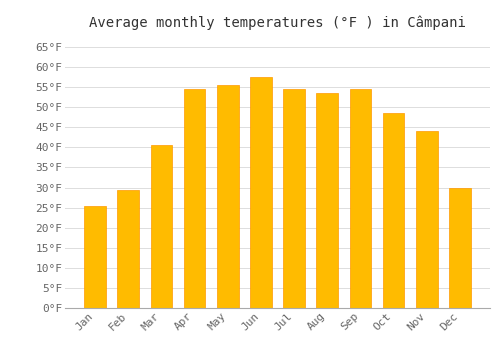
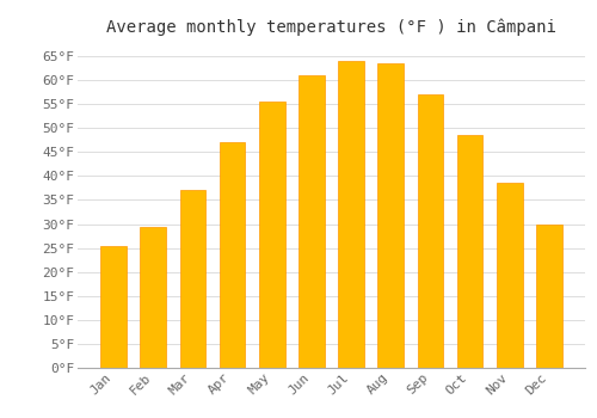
Mar: 40.5°F -> 37.0°F
Apr: 54.5°F -> 47.0°F
Jun: 57.5°F -> 61.0°F
Jul: 54.5°F -> 64.0°F
Aug: 53.5°F -> 63.5°F
Sep: 54.5°F -> 57.0°F
Nov: 44.0°F -> 38.5°F
